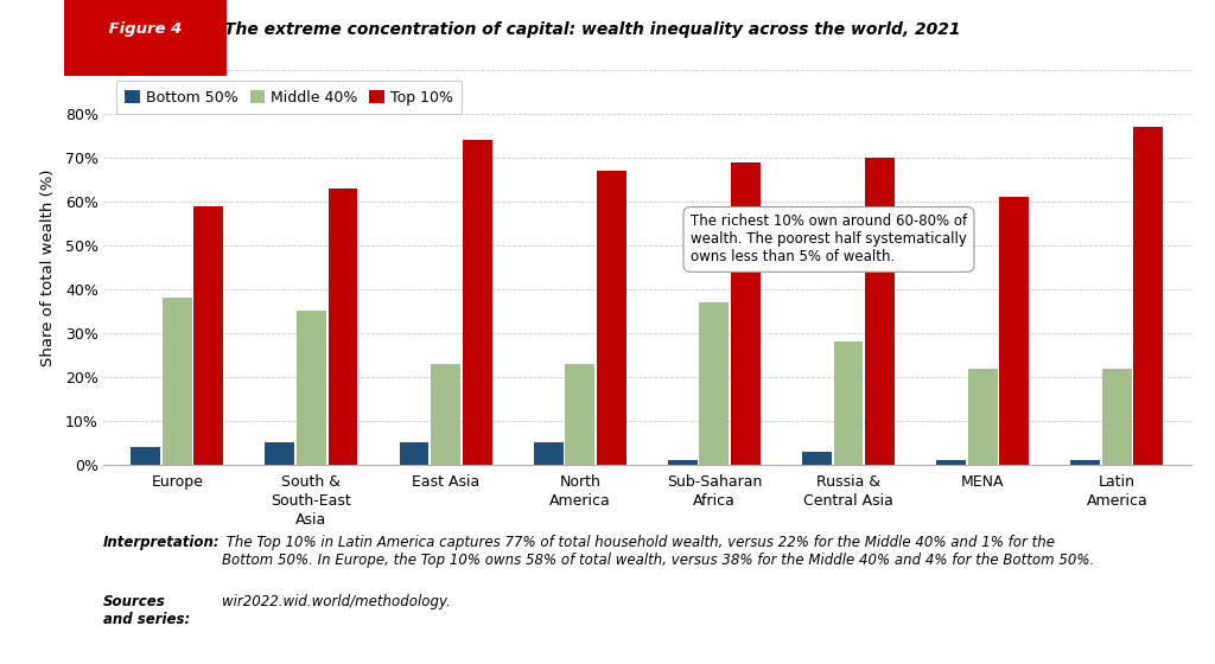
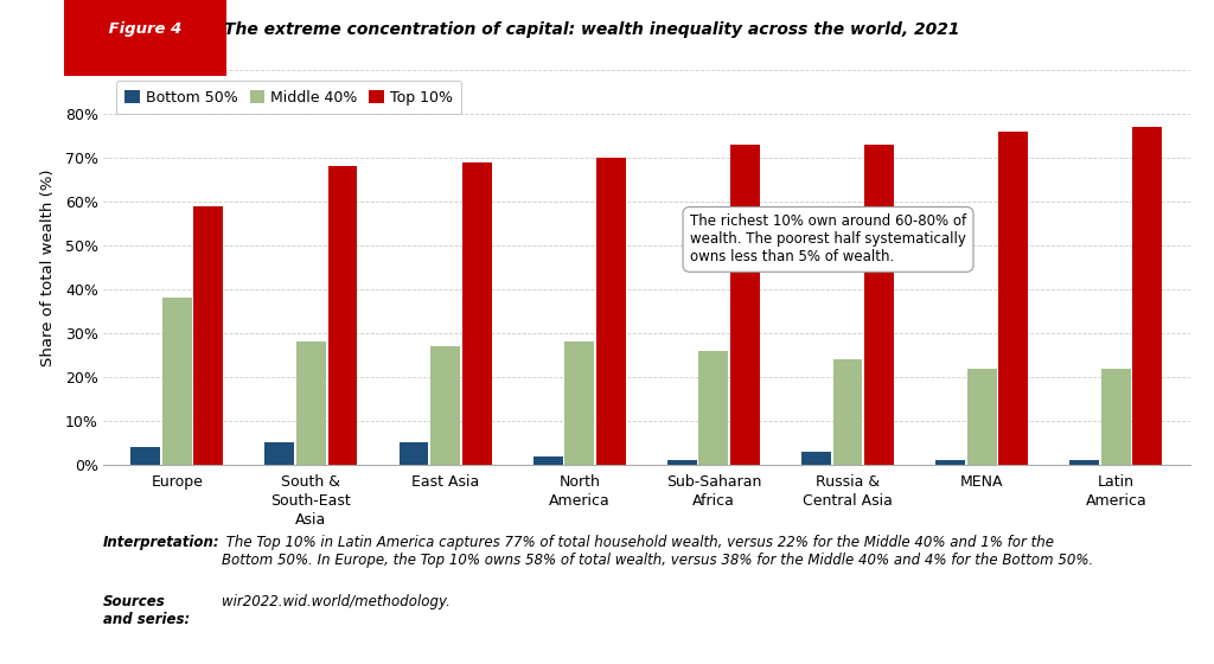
Middle 40%/South & South-East Asia: 35% -> 28%
Top 10%/South & South-East Asia: 63% -> 68%
Middle 40%/East Asia: 23% -> 27%
Top 10%/East Asia: 74% -> 69%
Bottom 50%/North America: 5% -> 2%
Middle 40%/North America: 23% -> 28%
Top 10%/North America: 67% -> 70%
Middle 40%/Sub-Saharan Africa: 37% -> 26%
Top 10%/Sub-Saharan Africa: 69% -> 73%
Middle 40%/Russia & Central Asia: 28% -> 24%
Top 10%/Russia & Central Asia: 70% -> 73%
Top 10%/MENA: 61% -> 76%
